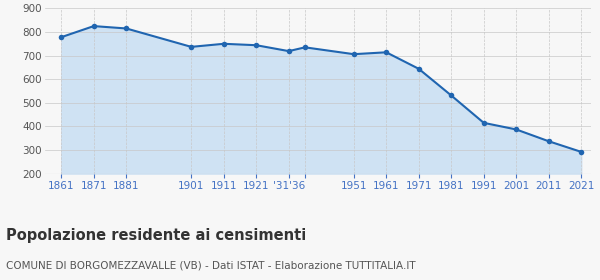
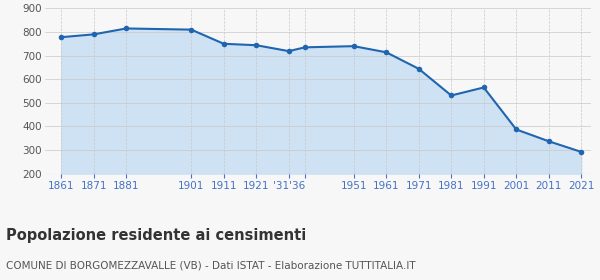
1871: 825 -> 790
1901: 737 -> 810
1951: 706 -> 740
1991: 415 -> 565
